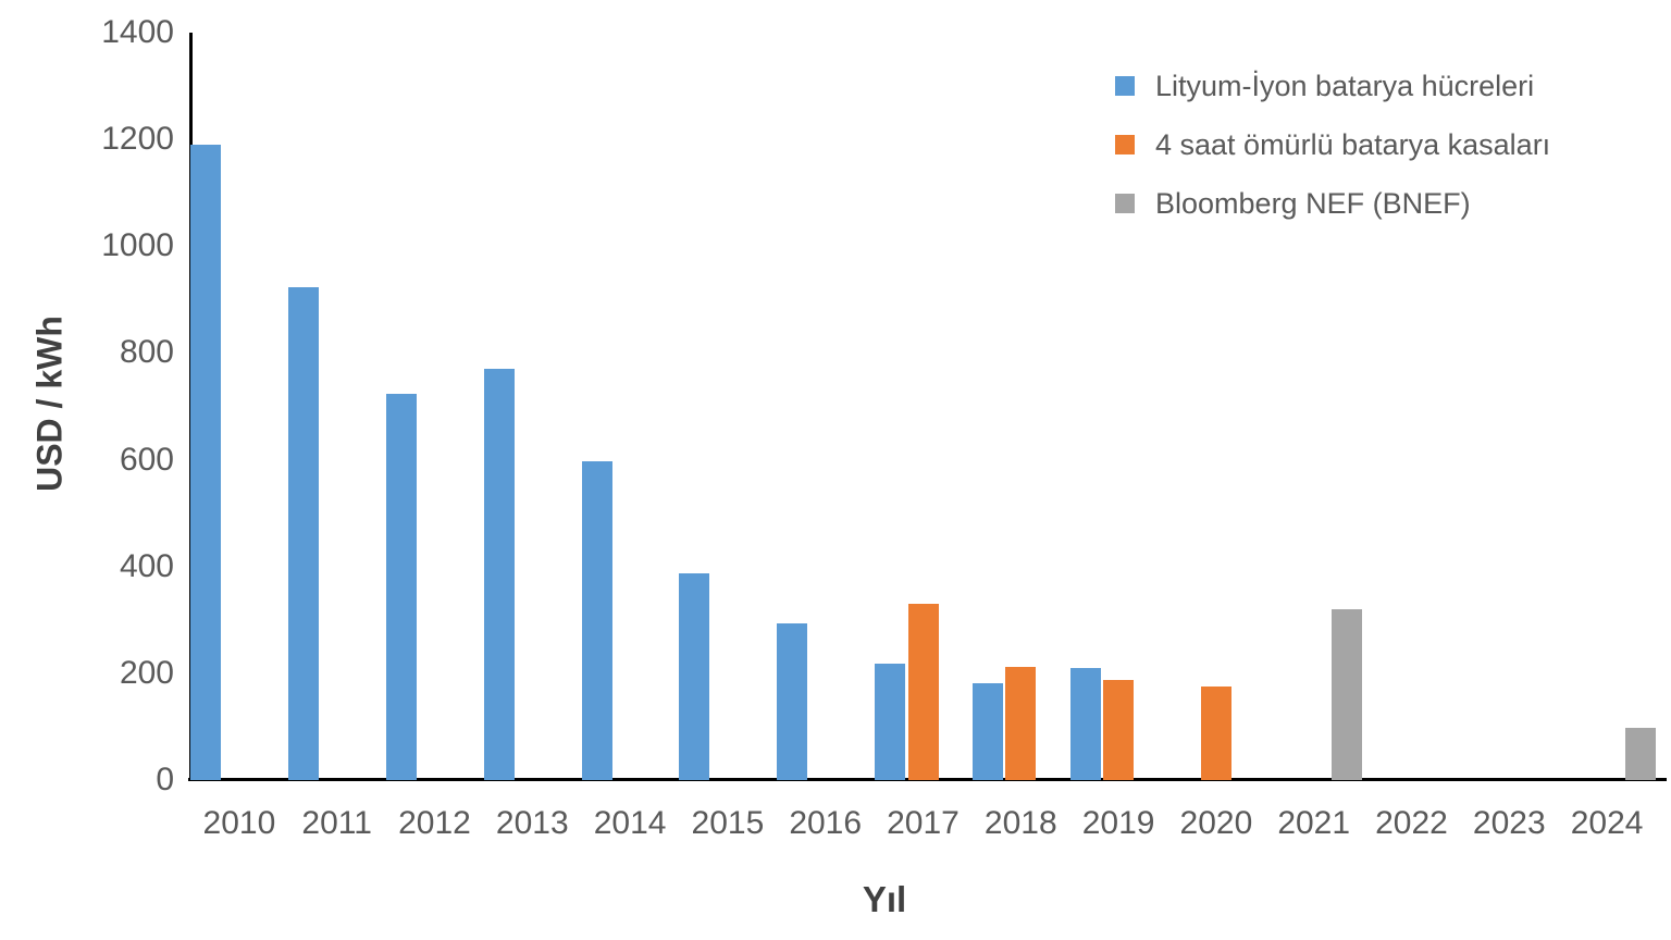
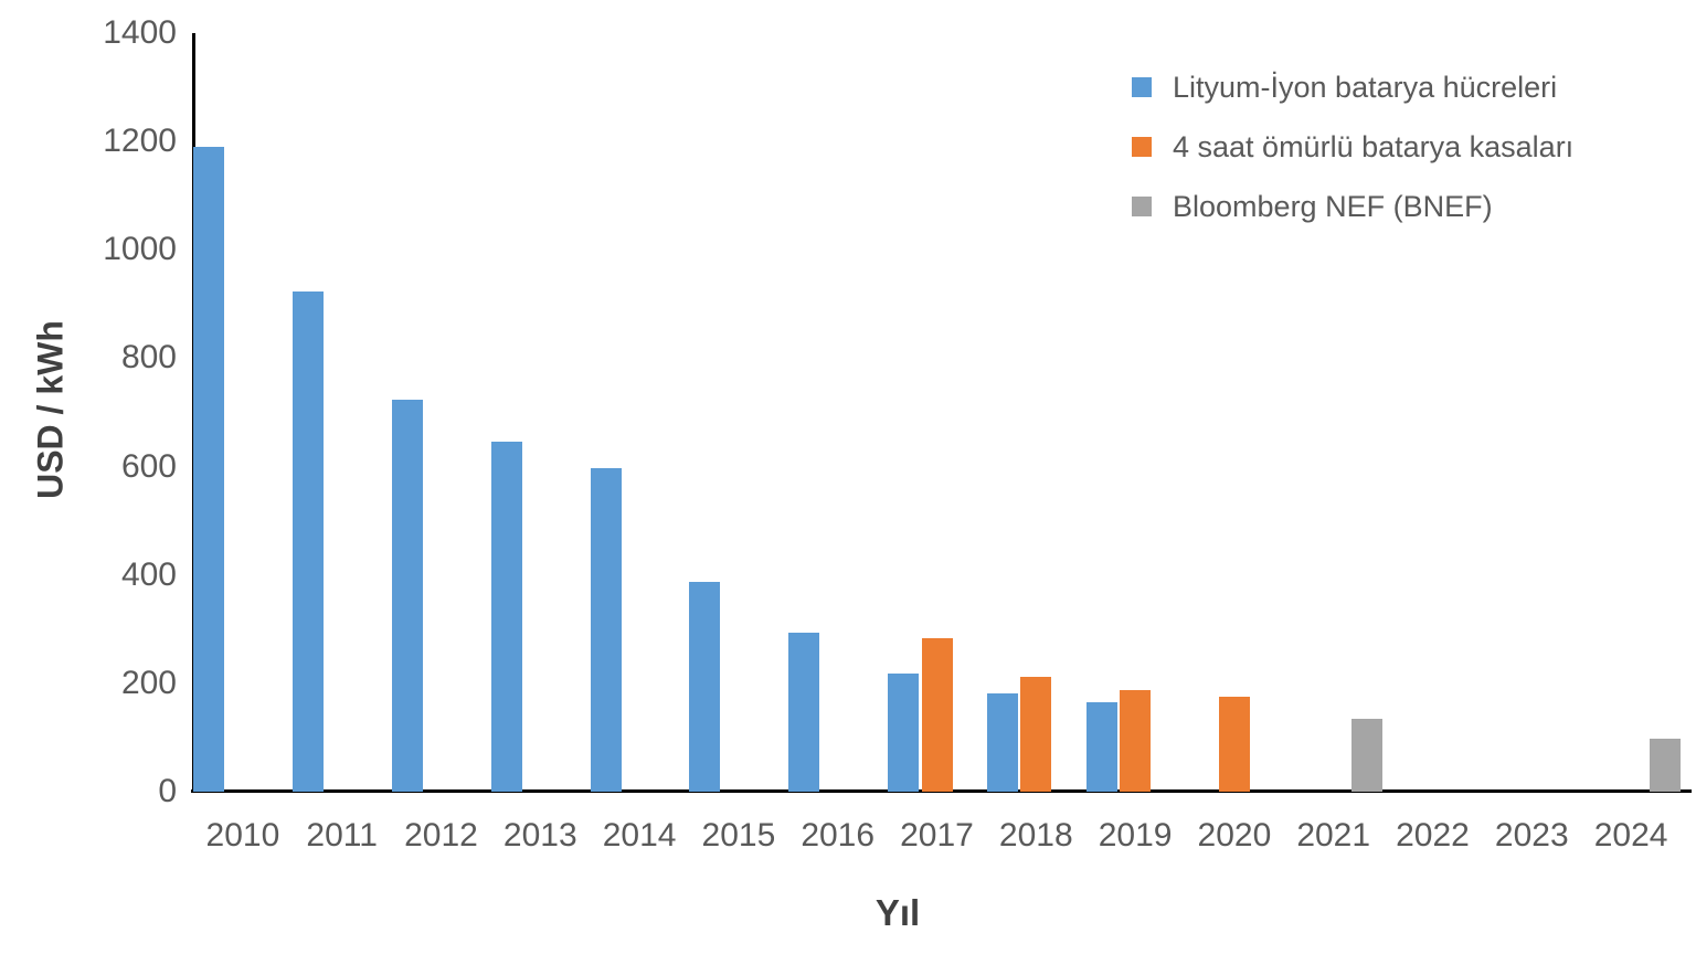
Lityum-İyon batarya hücreleri/2013: 770 -> 650
4 saat ömürlü batarya kasaları/2017: 330 -> 280
Lityum-İyon batarya hücreleri/2019: 210 -> 160
Bloomberg NEF (BNEF)/2021: 320 -> 130
